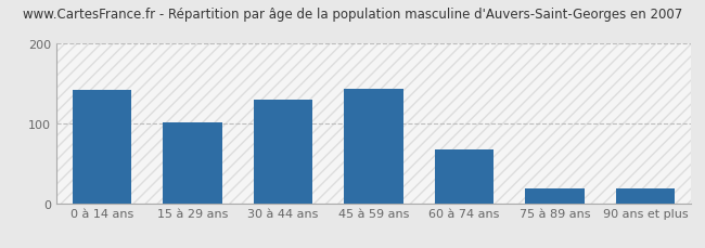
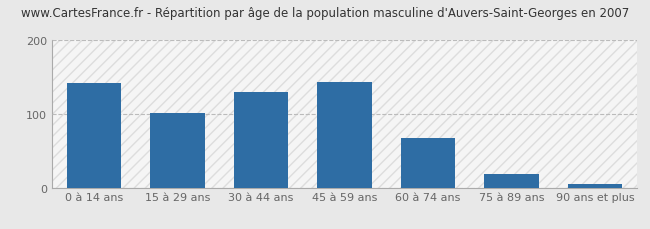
90 ans et plus: 18 -> 5
